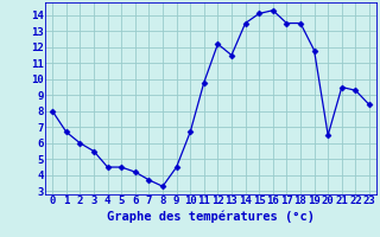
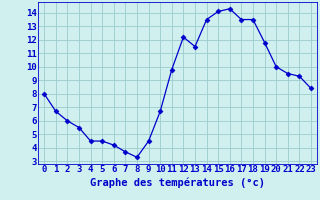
20: 6.5 -> 10.0
